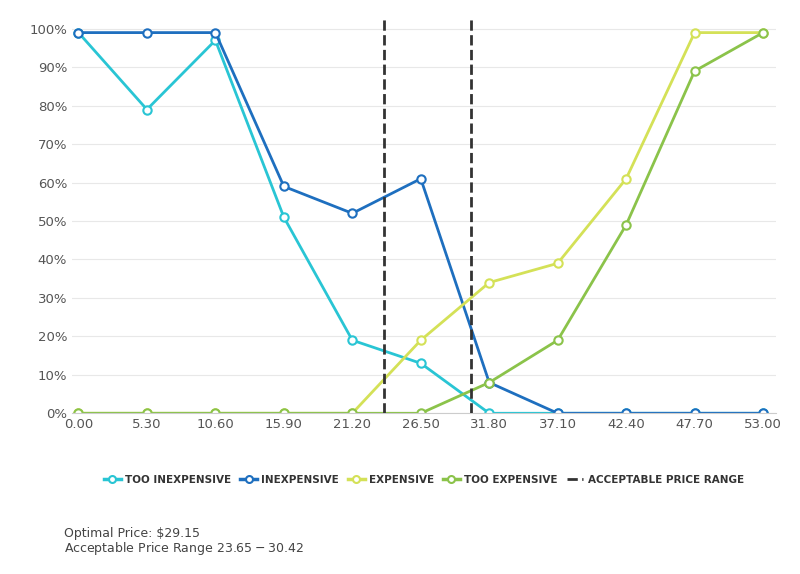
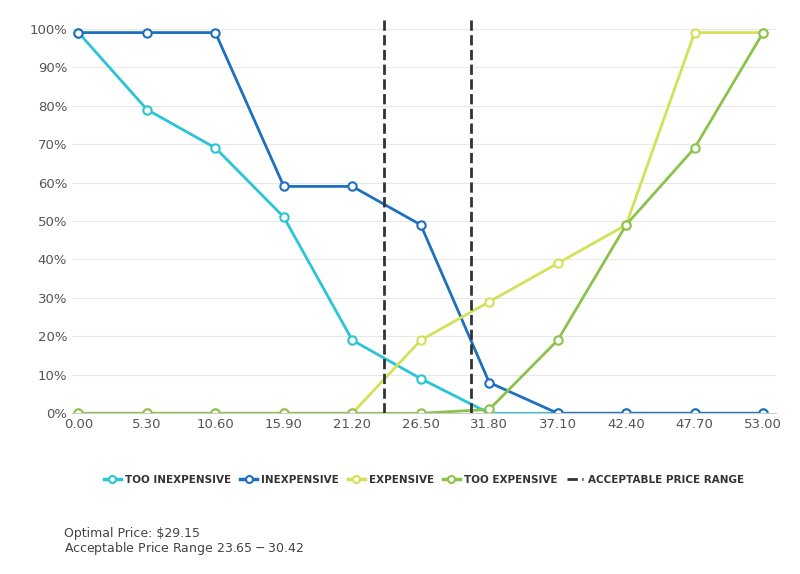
TOO INEXPENSIVE/10.60: 97% -> 69%
INEXPENSIVE/21.20: 52% -> 59%
TOO INEXPENSIVE/26.50: 13% -> 9%
INEXPENSIVE/26.50: 61% -> 49%
EXPENSIVE/31.80: 34% -> 29%
TOO EXPENSIVE/31.80: 8% -> 1%
EXPENSIVE/42.40: 61% -> 49%
TOO EXPENSIVE/47.70: 89% -> 69%
